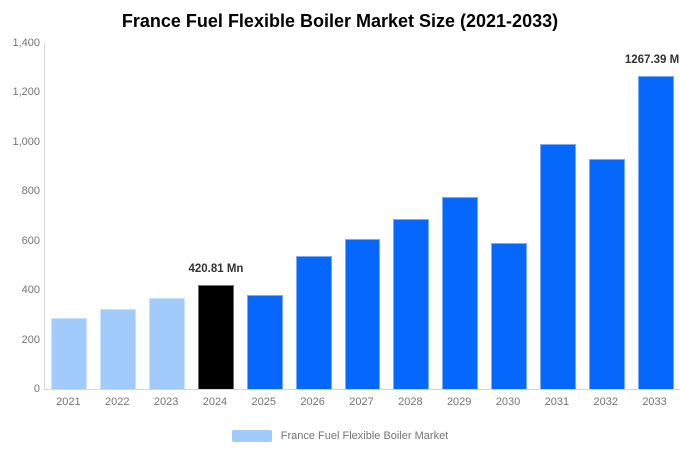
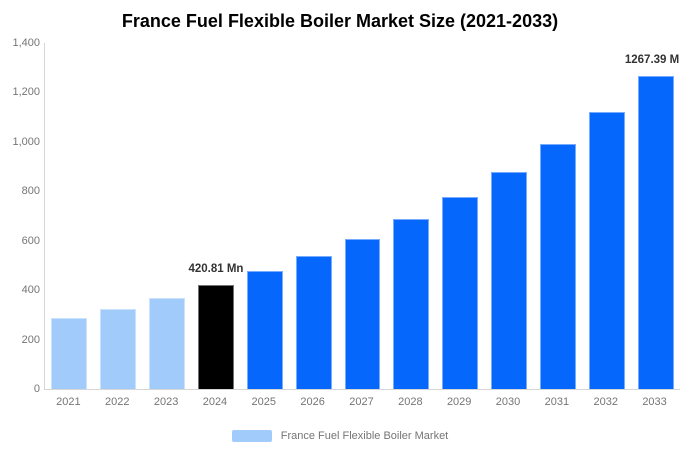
2025: 380 -> 480
2030: 590 -> 880
2032: 930 -> 1120
